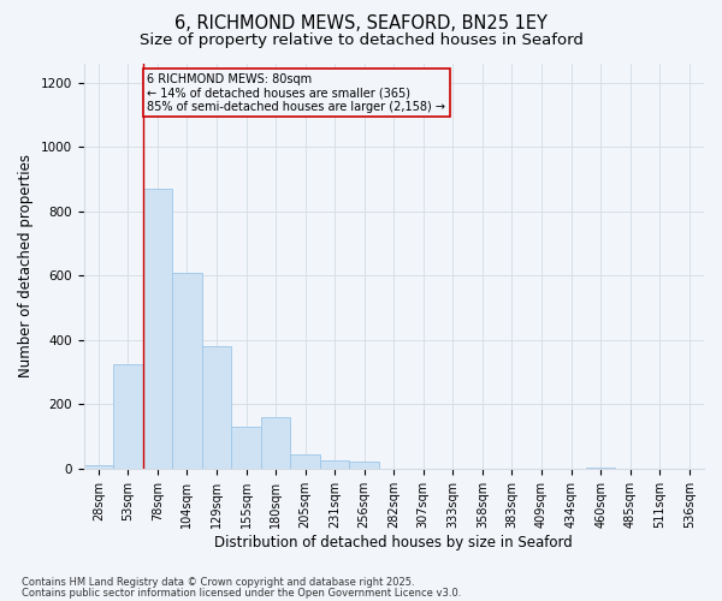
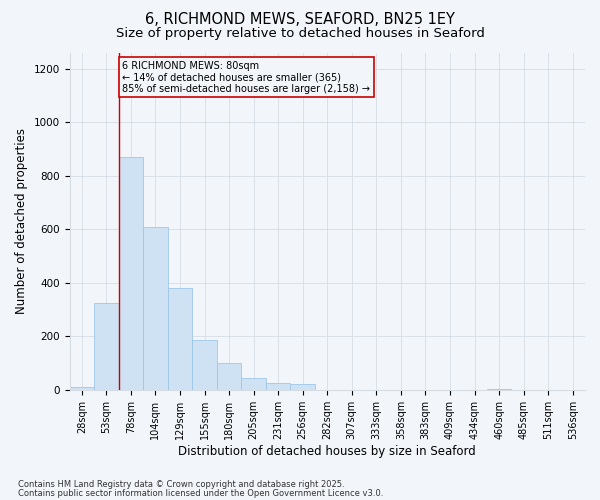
155sqm: 130 -> 185
180sqm: 160 -> 100
